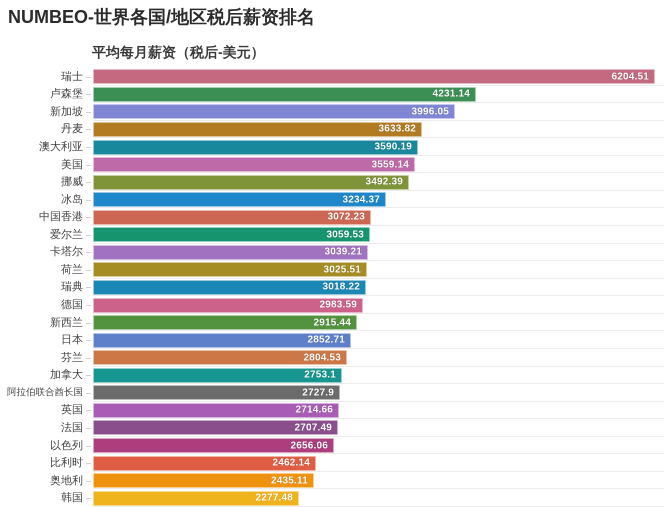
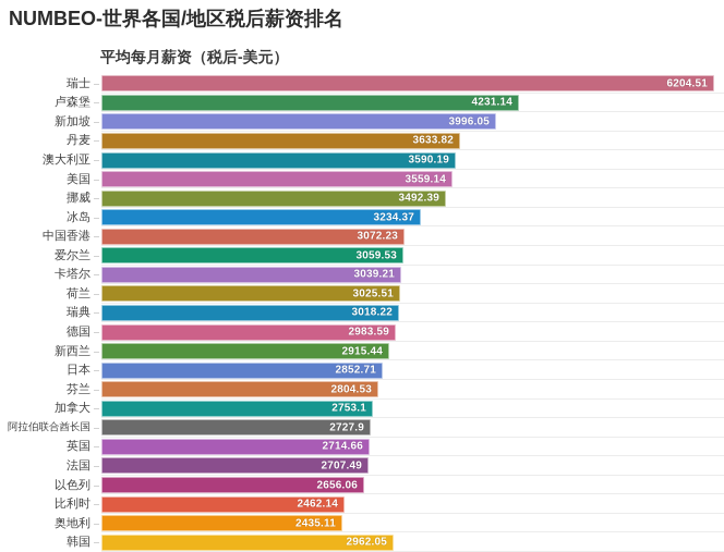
韩国: 2277.48 -> 2962.05
